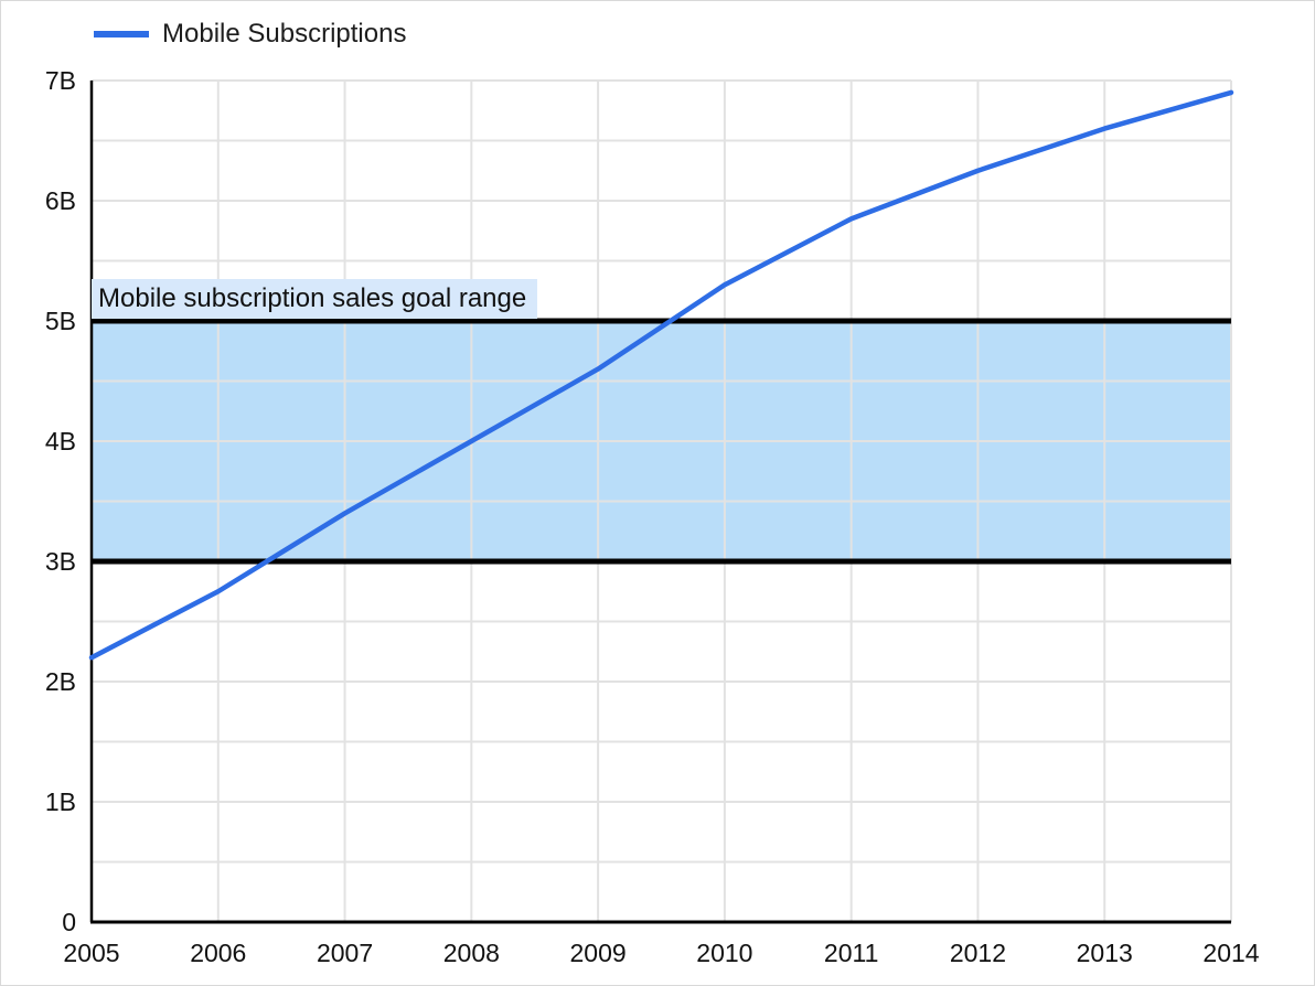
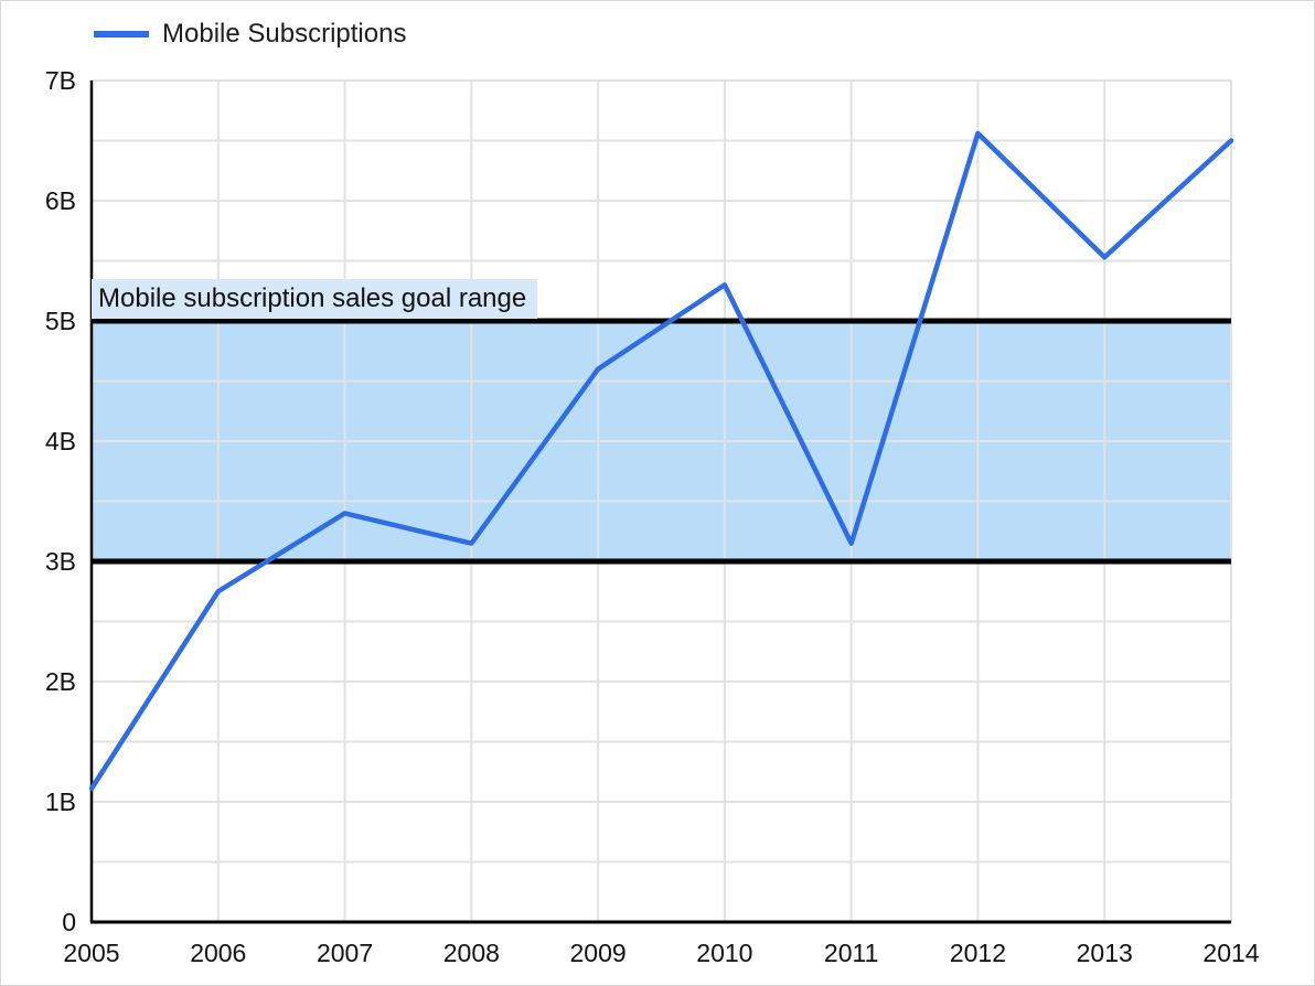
2005: 2.20B -> 1.11B
2008: 4.00B -> 3.15B
2011: 5.85B -> 3.15B
2012: 6.25B -> 6.56B
2013: 6.60B -> 5.53B
2014: 6.90B -> 6.50B
